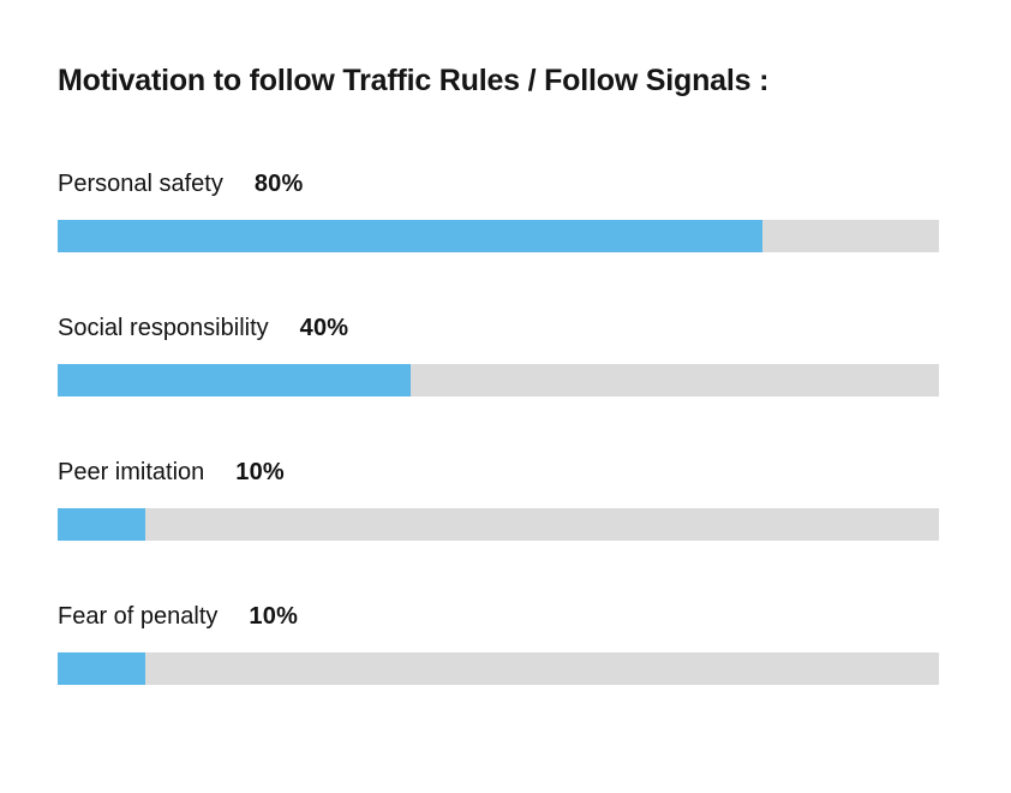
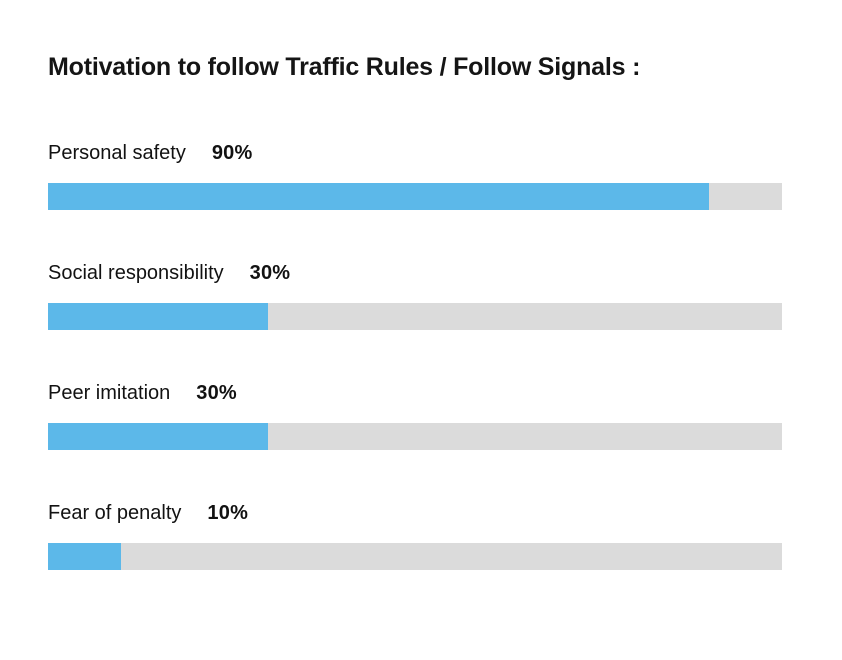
Personal safety: 80% -> 90%
Social responsibility: 40% -> 30%
Peer imitation: 10% -> 30%
